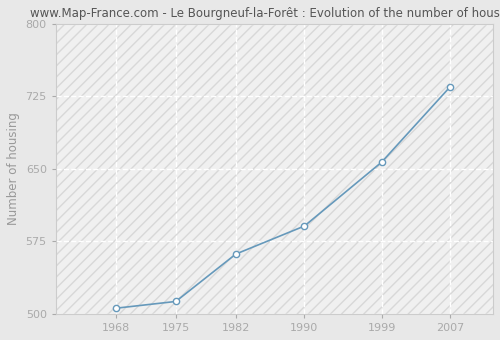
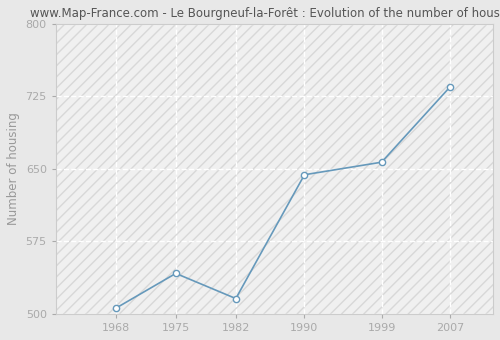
1975: 513 -> 542
1982: 562 -> 516
1990: 591 -> 644
